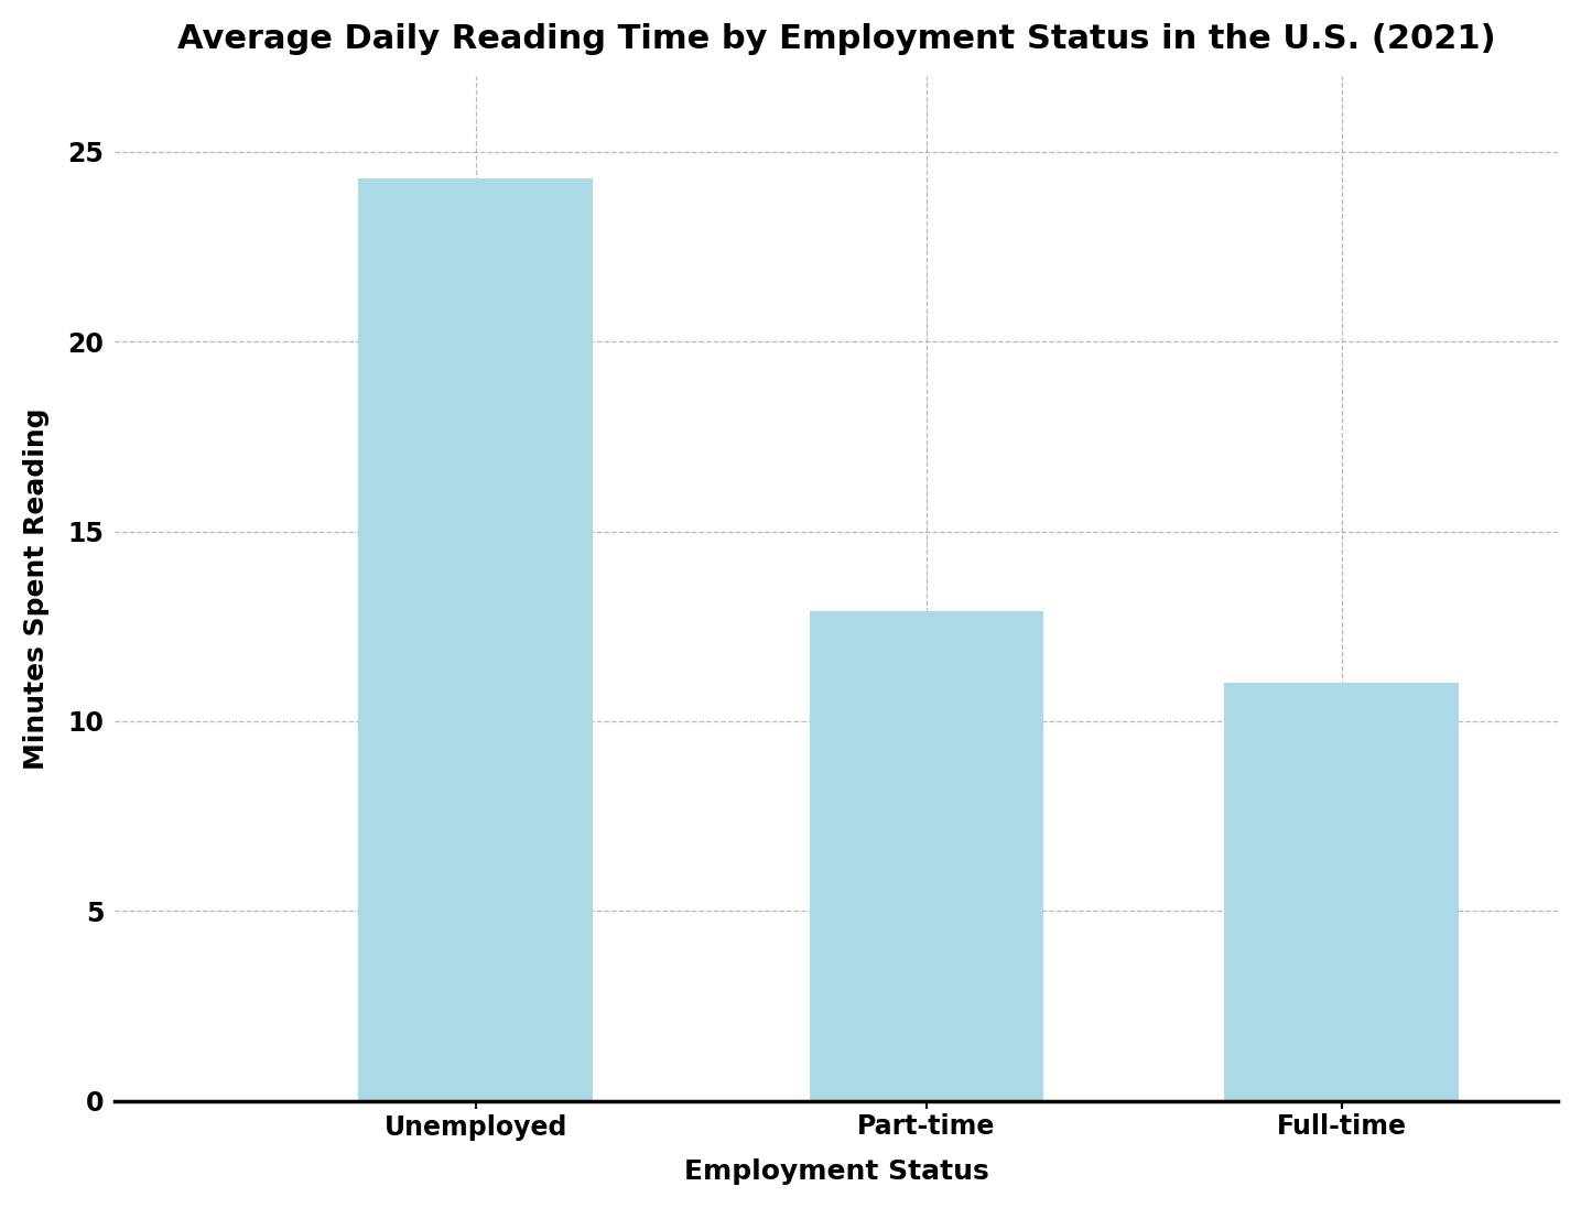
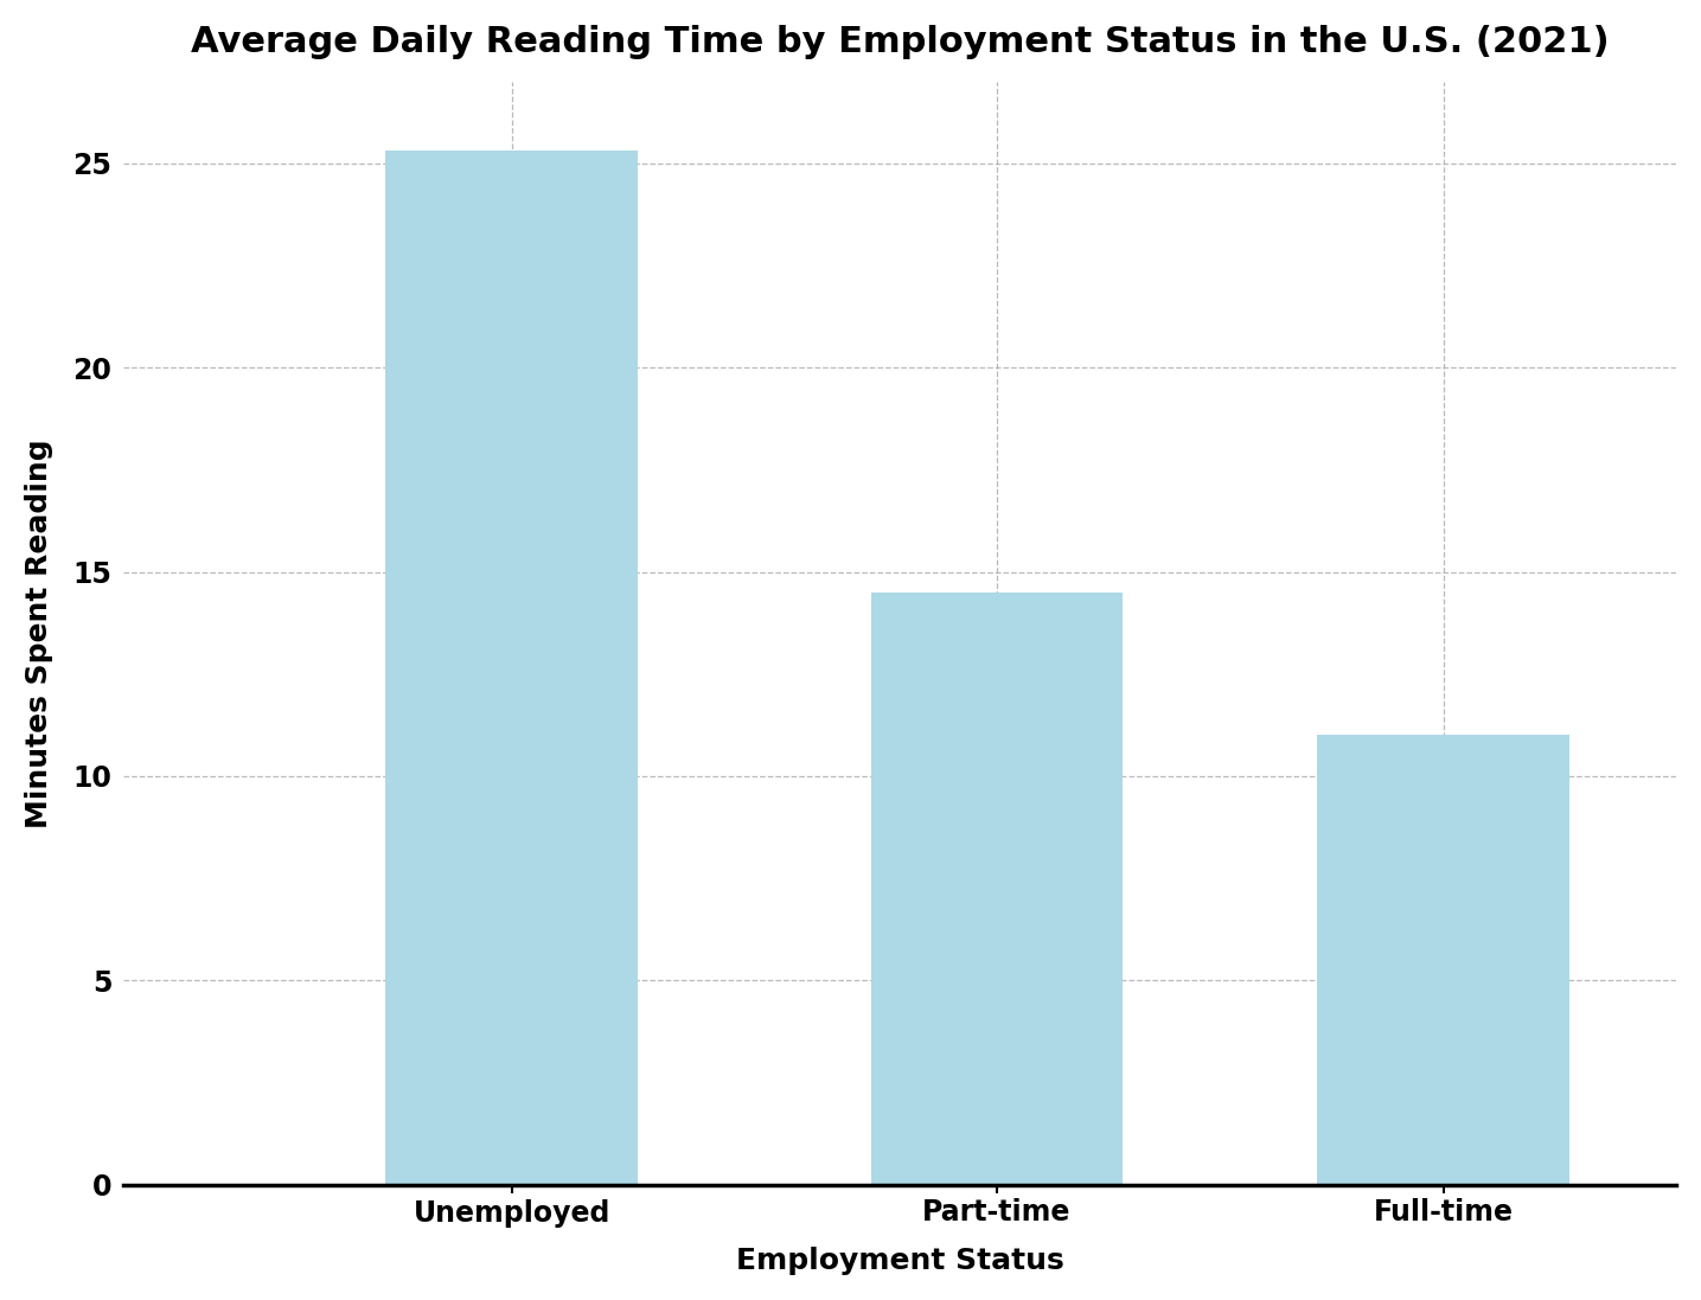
Unemployed: 24.3 -> 25.3
Part-time: 12.9 -> 14.5
